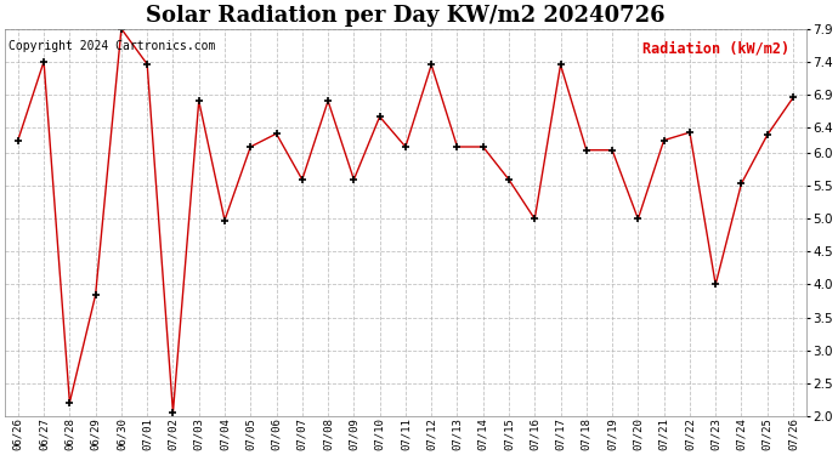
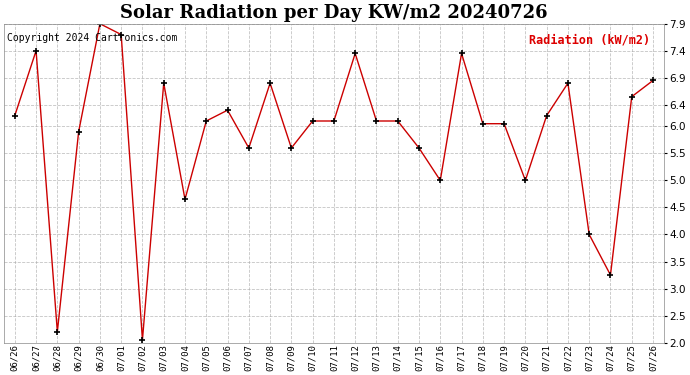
06/29: 3.84 -> 5.90
07/01: 7.36 -> 7.70
07/04: 4.98 -> 4.65
07/10: 6.56 -> 6.10
07/22: 6.32 -> 6.80
07/24: 5.54 -> 3.25
07/25: 6.28 -> 6.55
